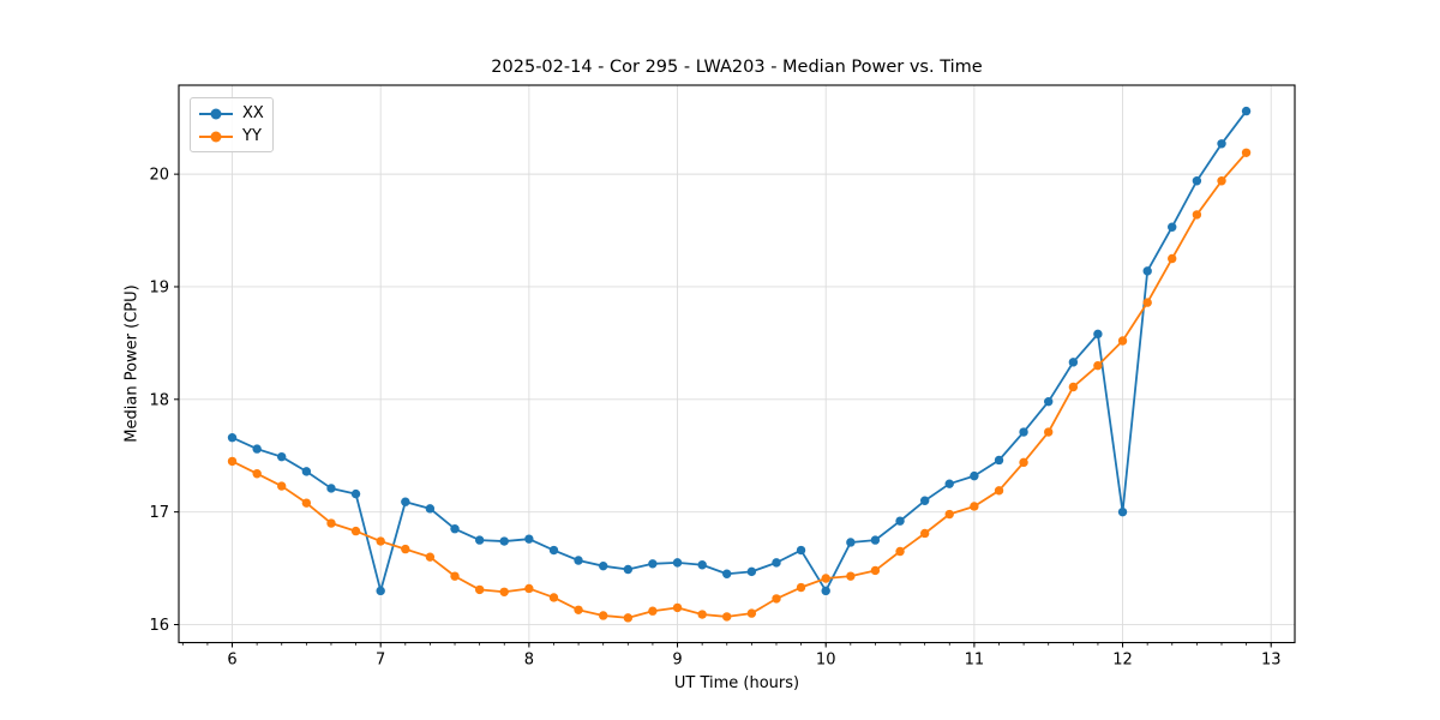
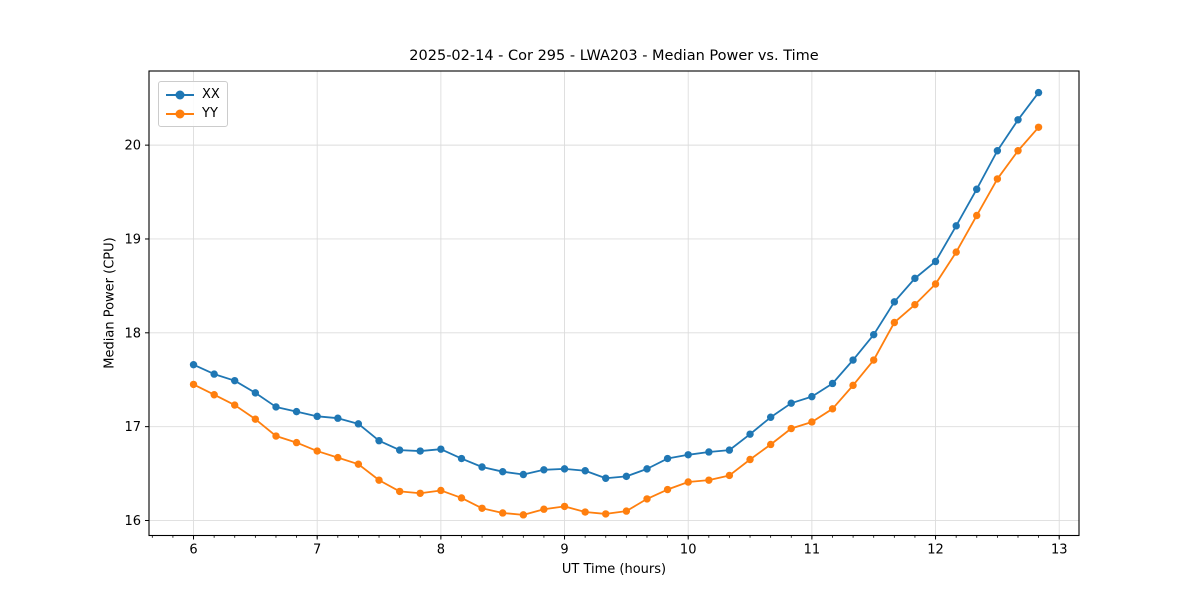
XX/7: 16.3 -> 17.1
XX/10: 16.3 -> 16.7
XX/12: 17.0 -> 18.8
